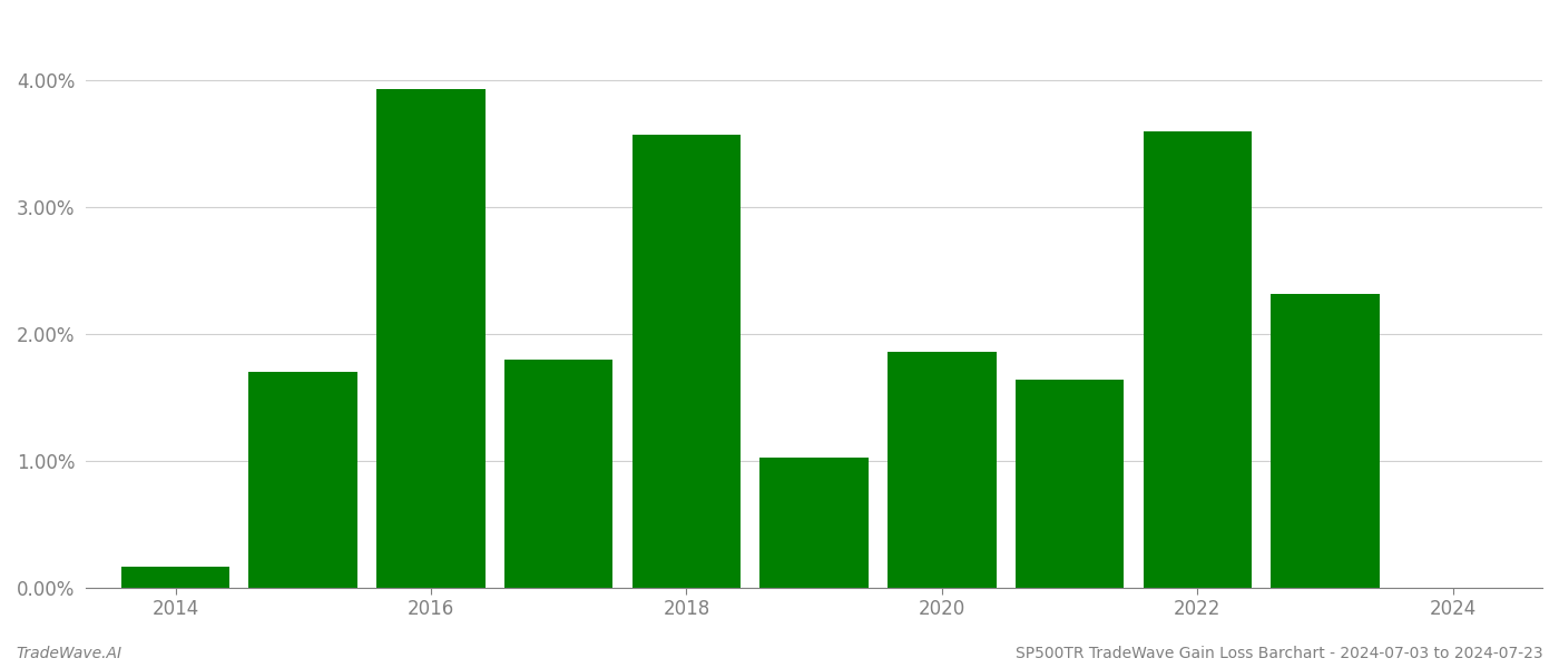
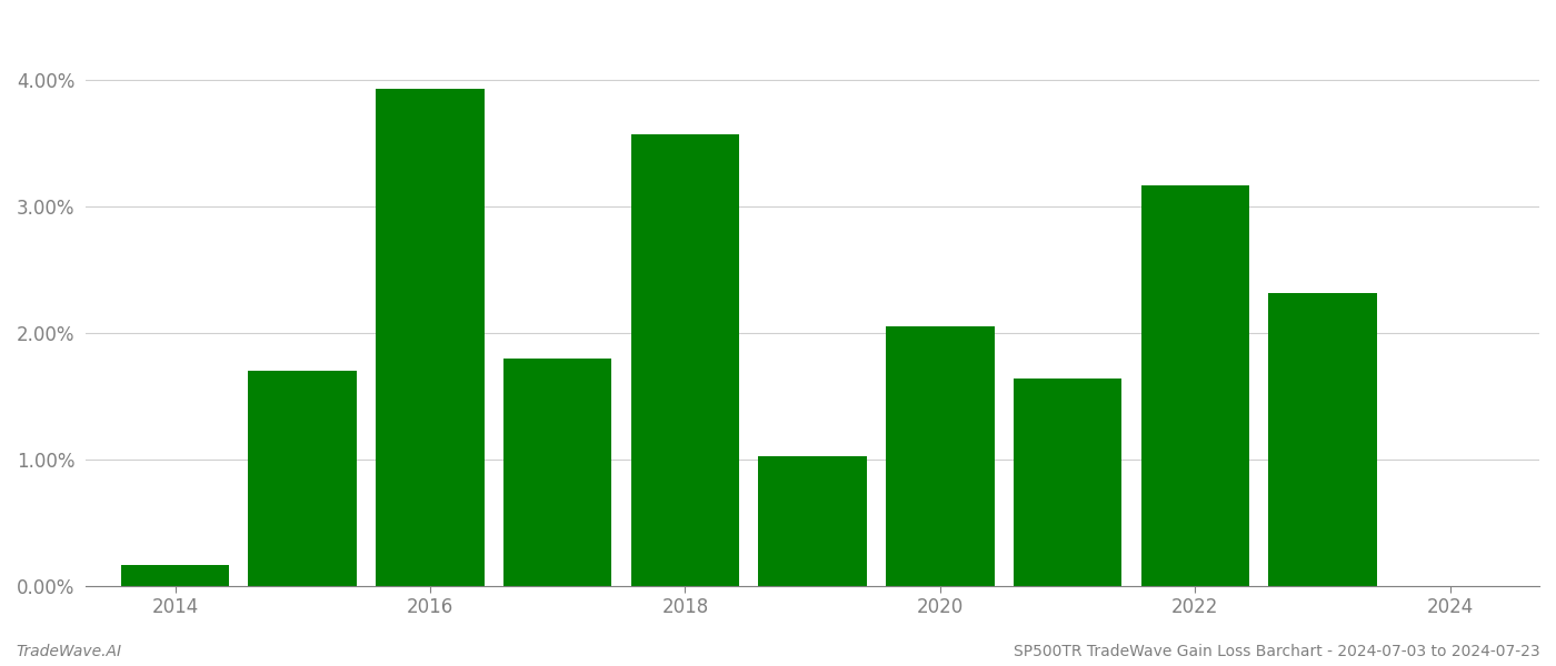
2020: 1.86% -> 2.05%
2022: 3.60% -> 3.17%
